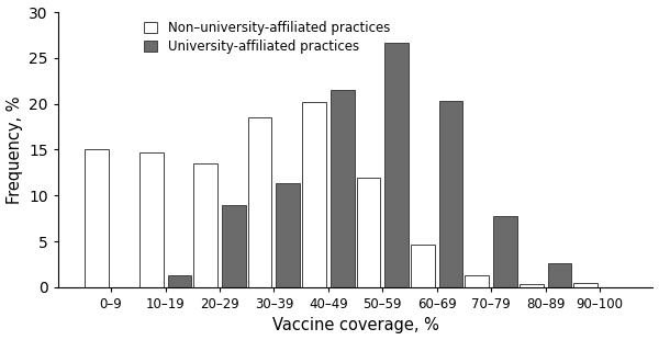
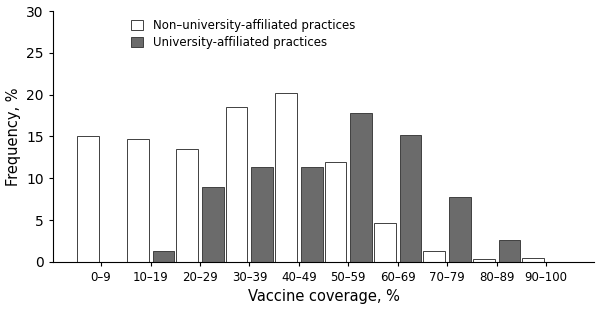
University-affiliated practices/40–49: 21.5 -> 11.4
University-affiliated practices/50–59: 26.6 -> 17.8
University-affiliated practices/60–69: 20.3 -> 15.2
